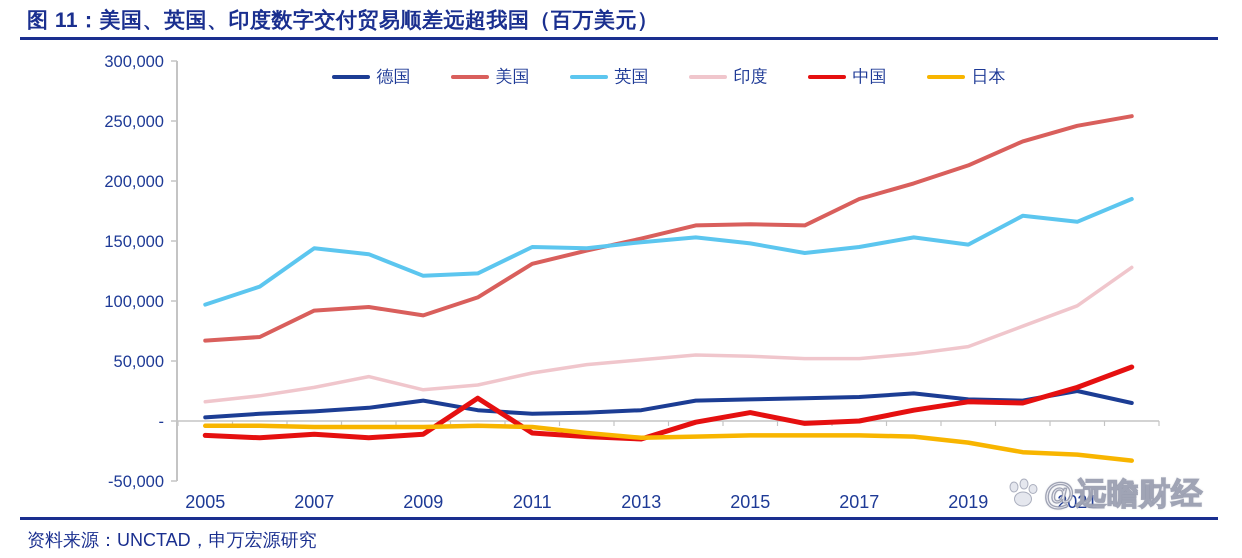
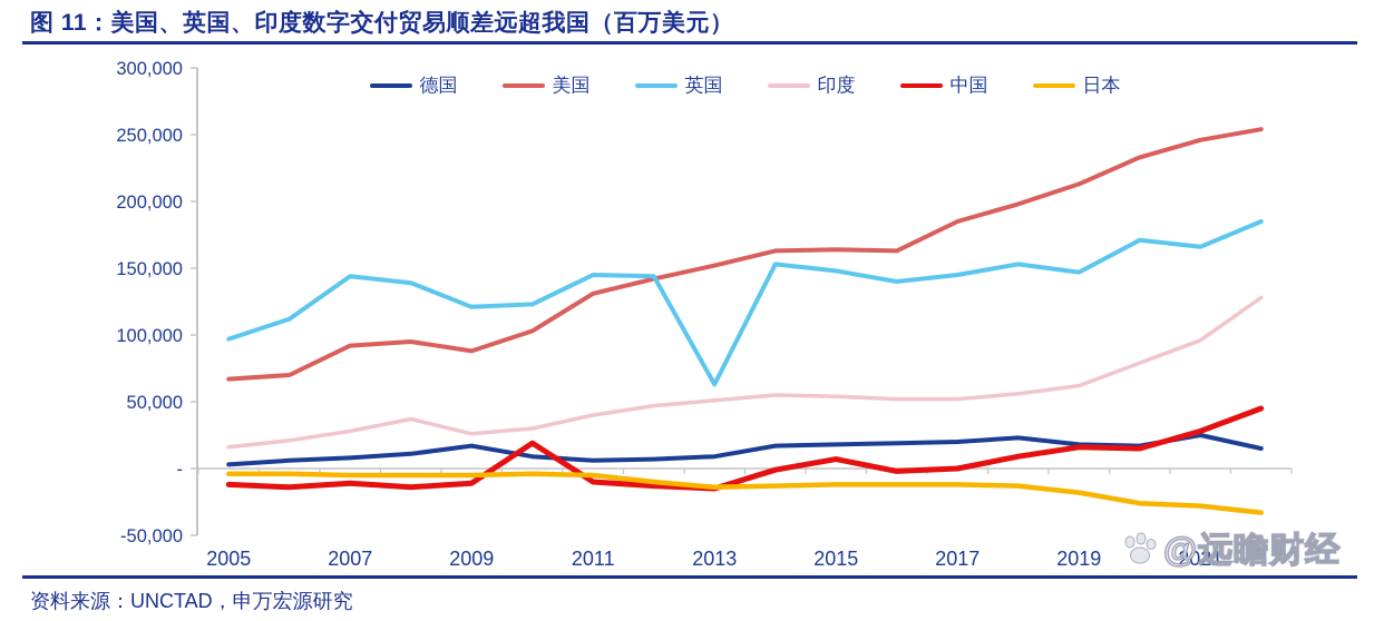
英国/2013: 149000 -> 63000
